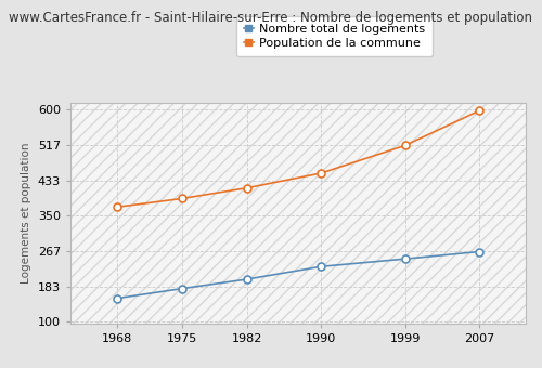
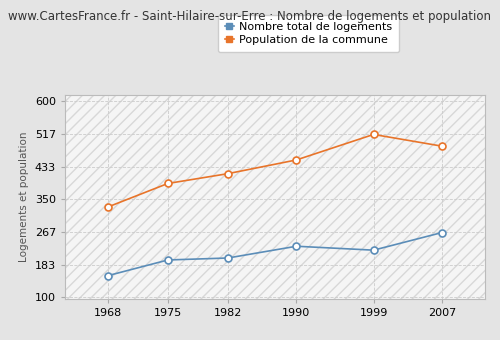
Population de la commune/1968: 370 -> 330
Nombre total de logements/1975: 178 -> 195
Nombre total de logements/1999: 248 -> 220
Population de la commune/2007: 597 -> 485
